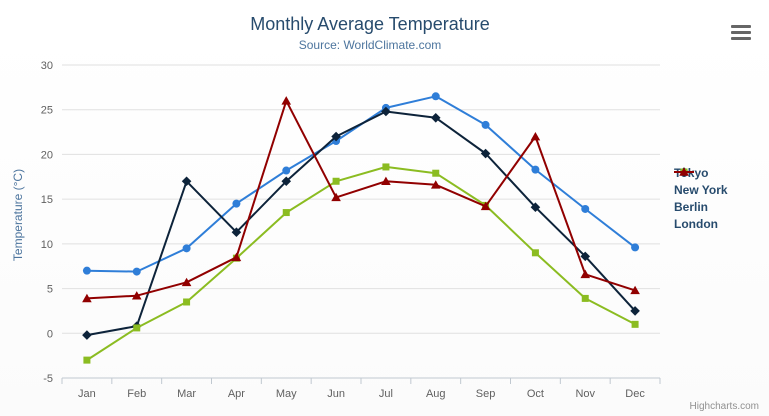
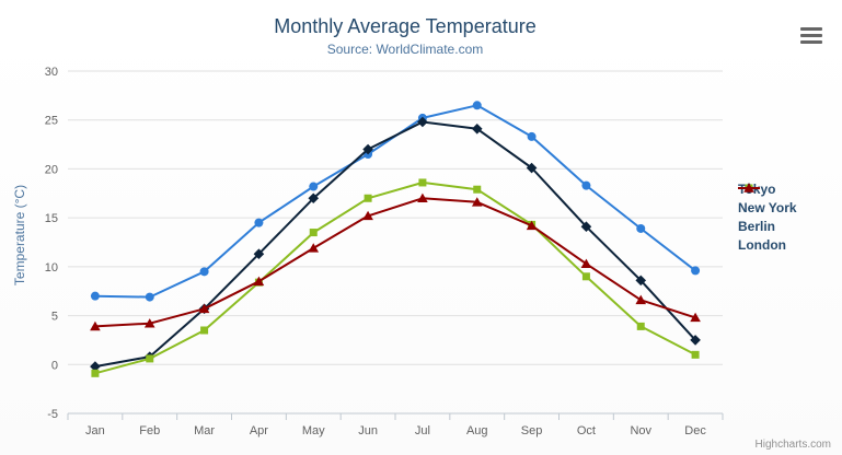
Berlin/Jan: -3 -> -1
New York/Mar: 17 -> 6
London/May: 26 -> 12
London/Oct: 22 -> 10
